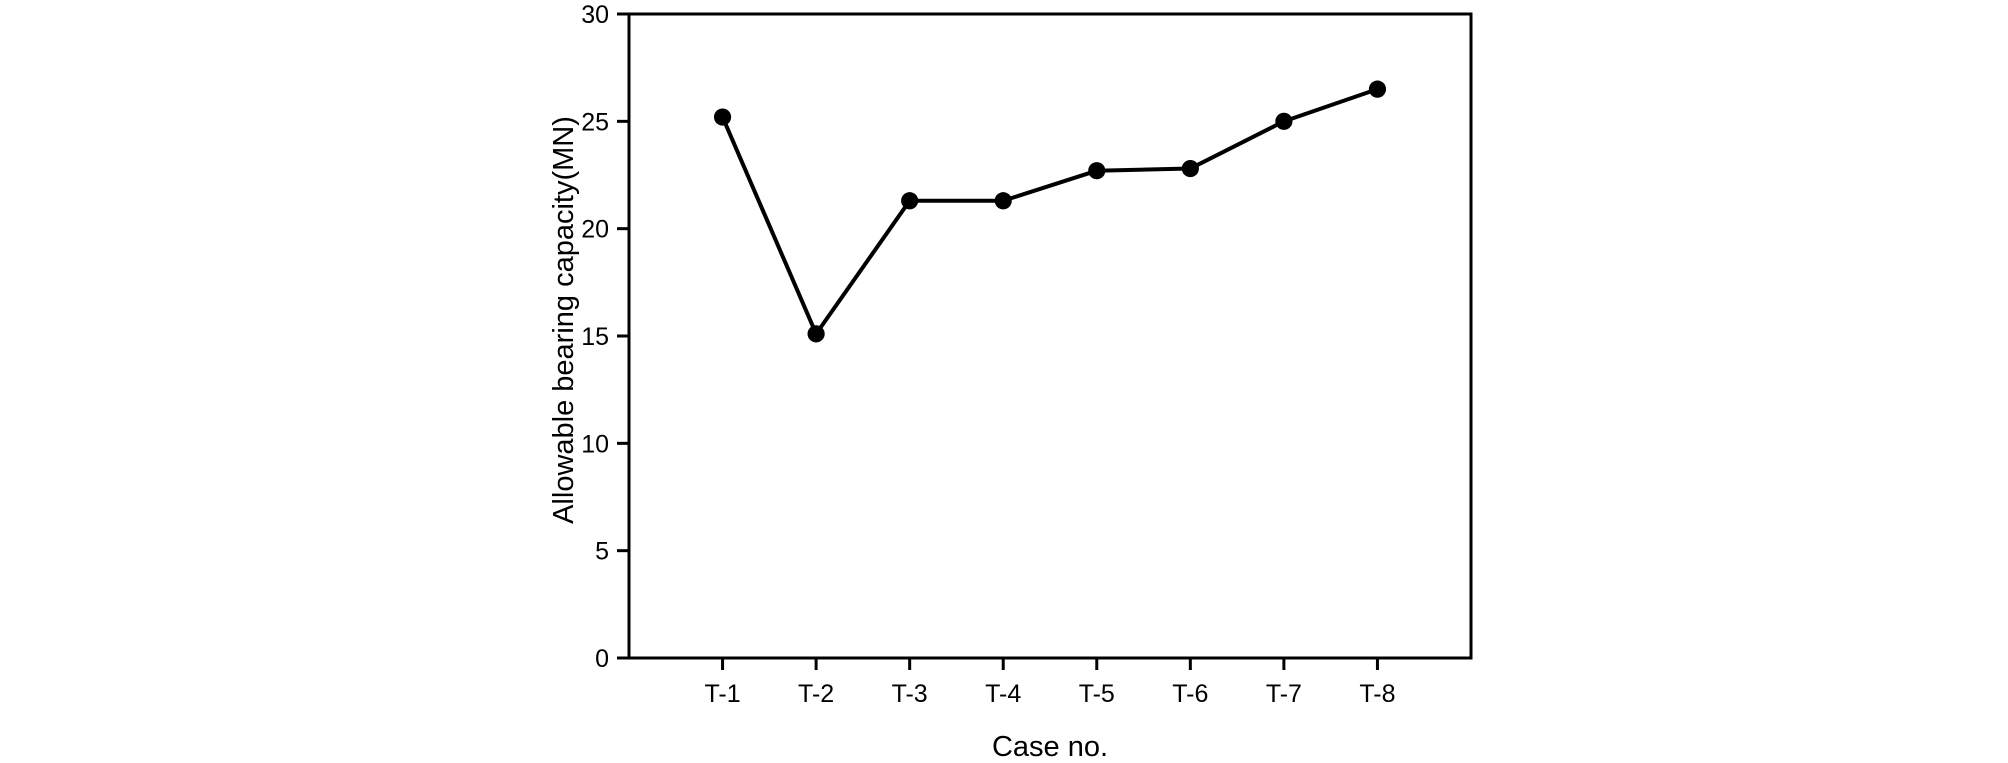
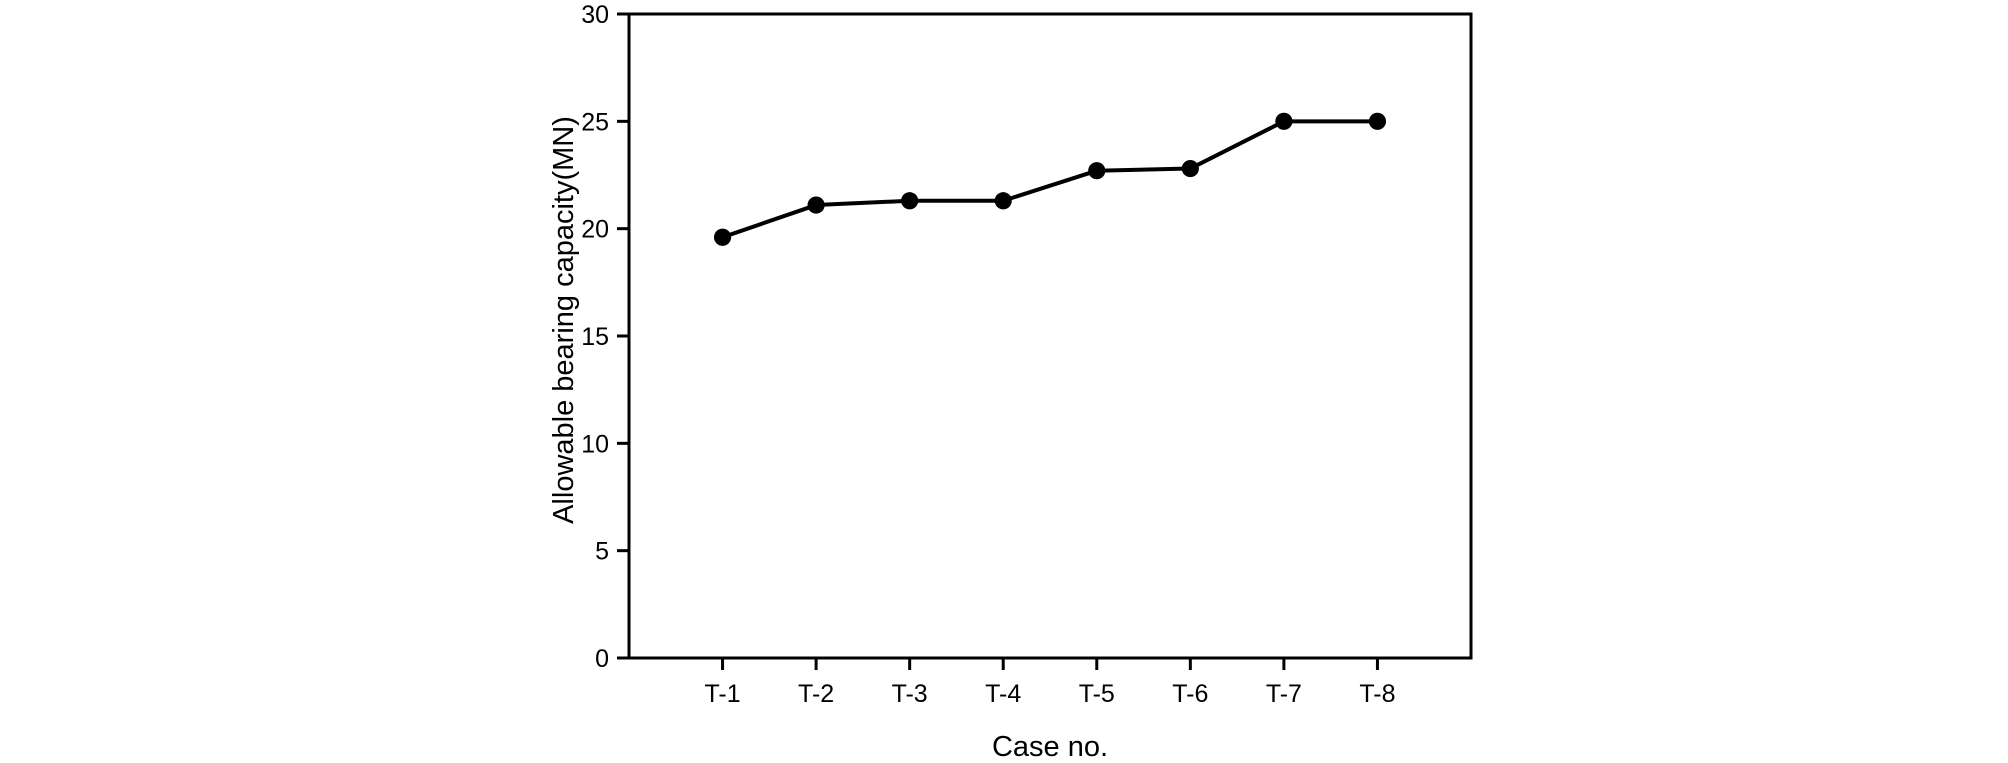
T-1: 25.2 -> 19.6
T-2: 15.1 -> 21.1
T-8: 26.5 -> 25.0
